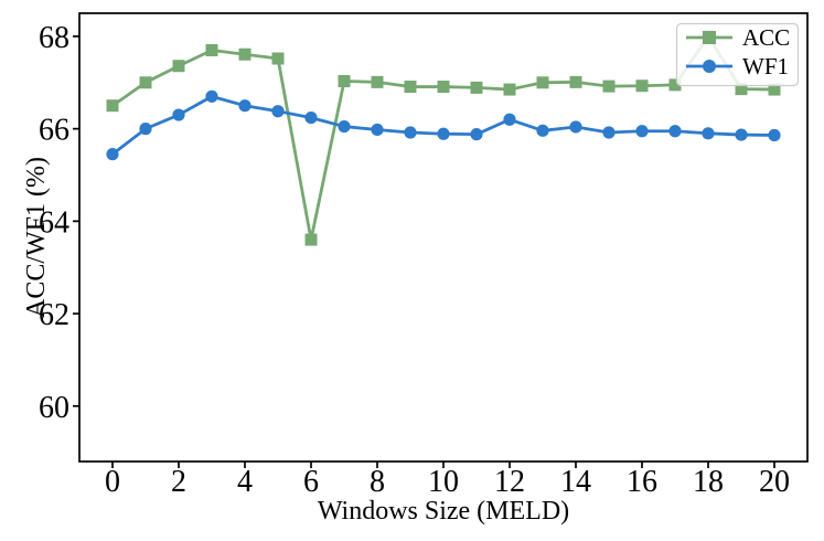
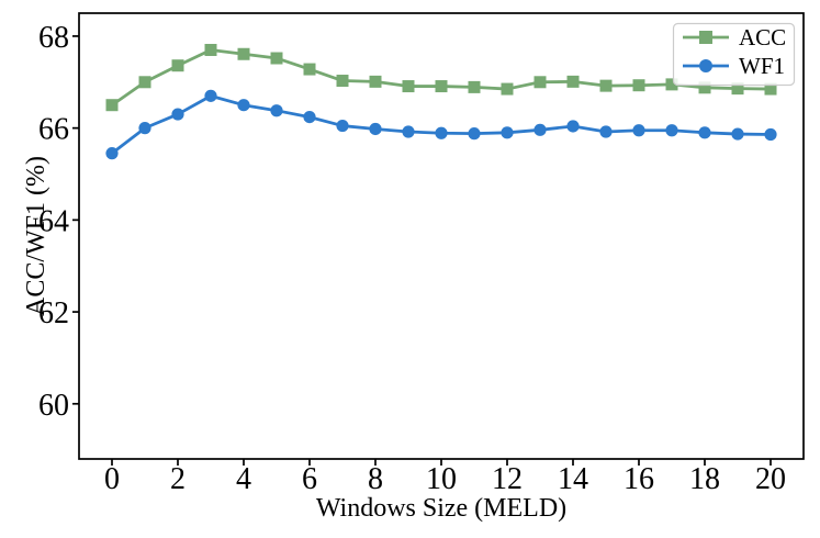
ACC/6: 63.6 -> 67.3
WF1/12: 66.2 -> 65.9
ACC/18: 68.0 -> 66.9
